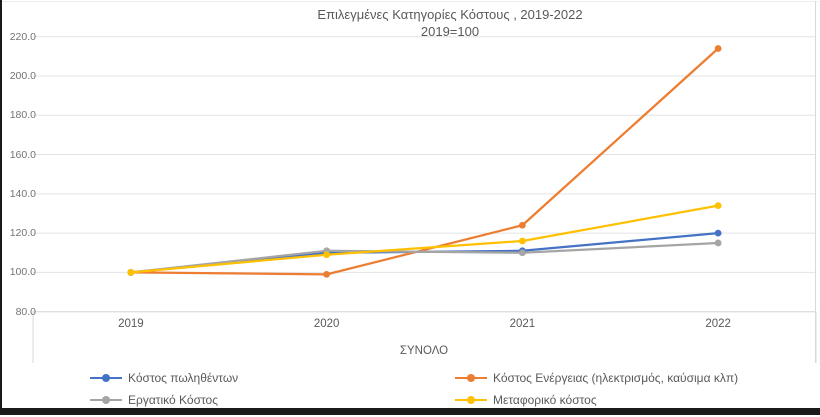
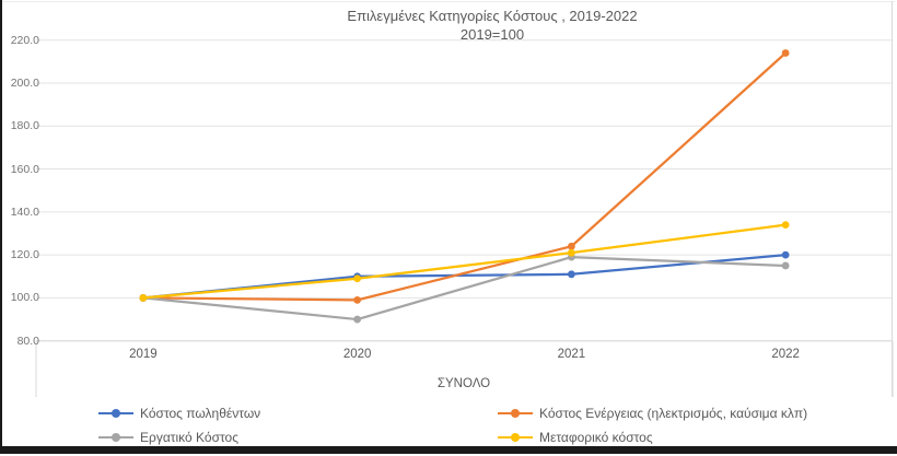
Εργατικό Κόστος/2020: 111 -> 90
Εργατικό Κόστος/2021: 110 -> 119
Μεταφορικό κόστος/2021: 116 -> 121
